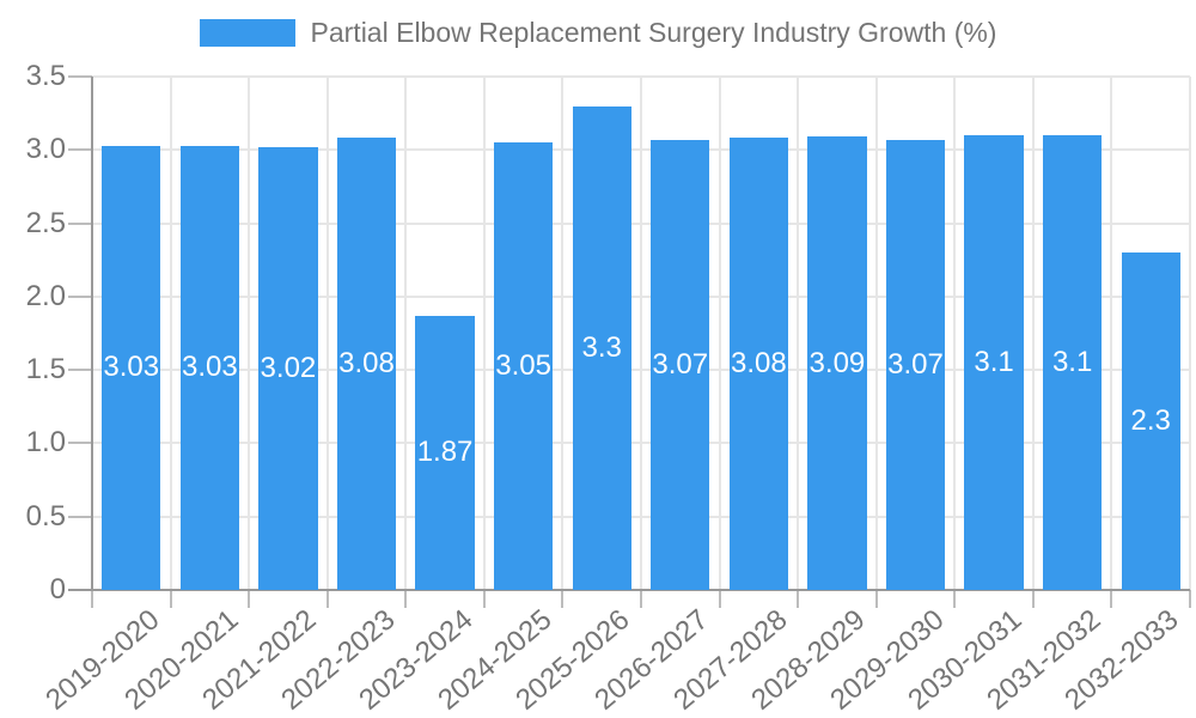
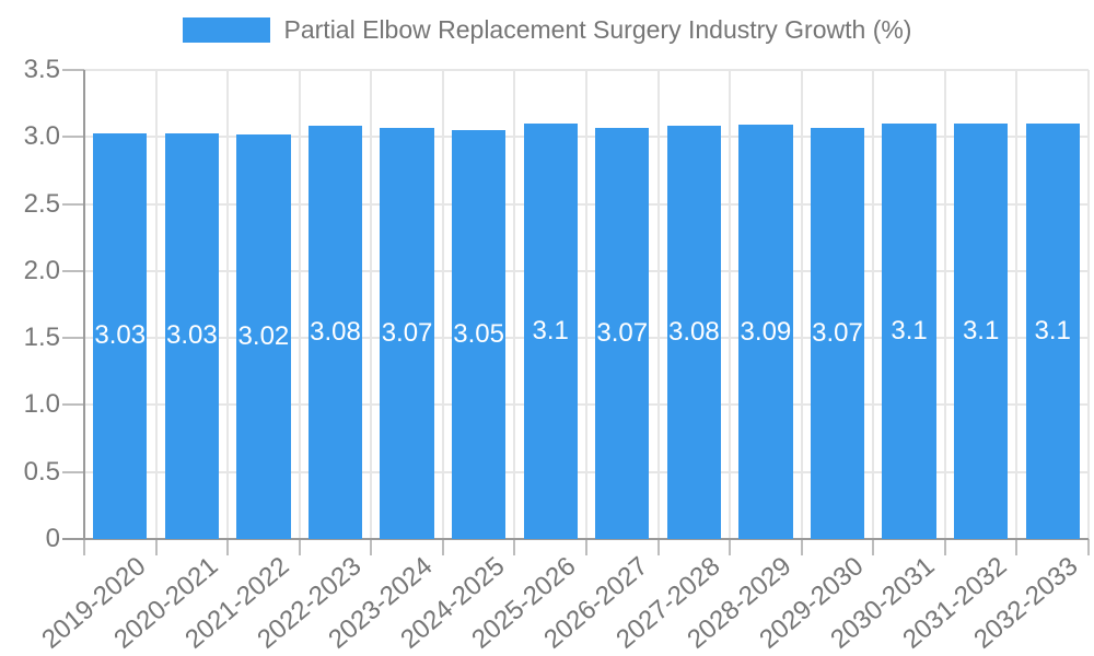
2023-2024: 1.87 -> 3.07
2025-2026: 3.3 -> 3.1
2032-2033: 2.3 -> 3.1
